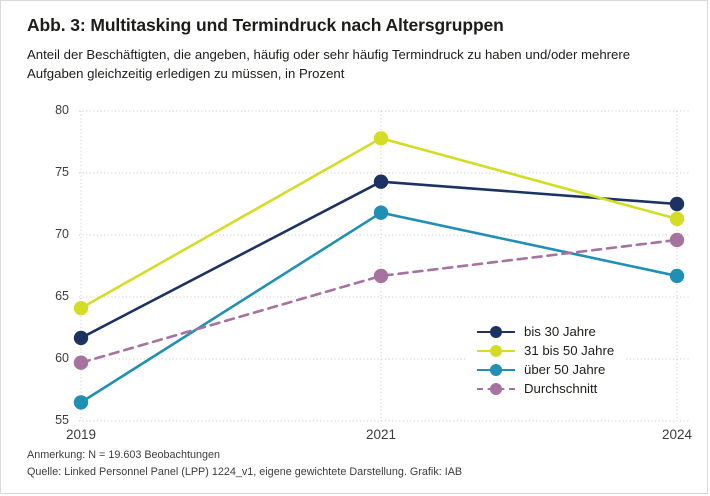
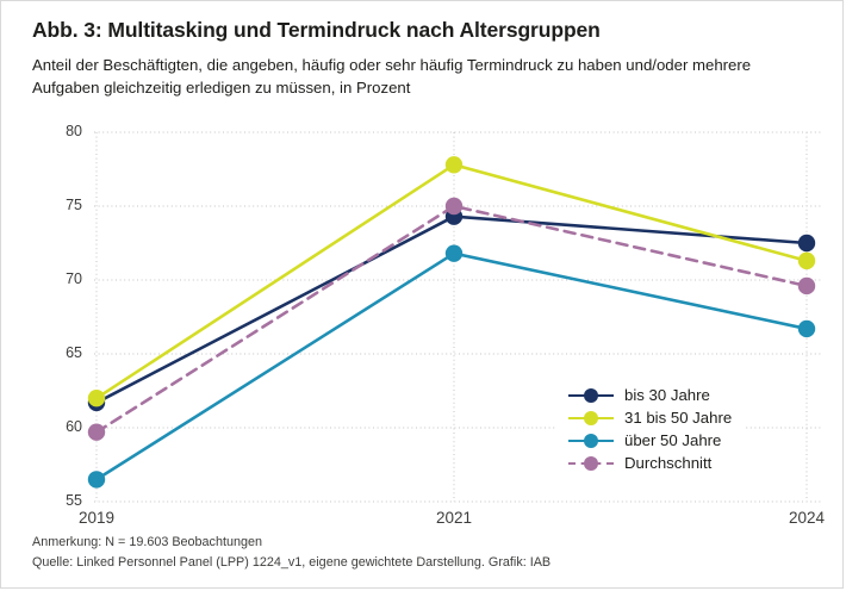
31 bis 50 Jahre/2019: 64.1 -> 62.0
Durchschnitt/2021: 66.7 -> 75.0
